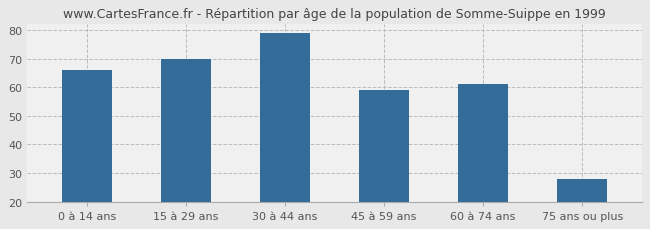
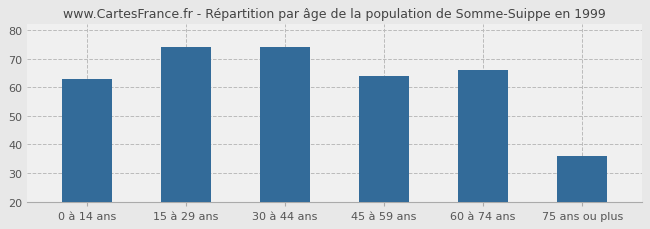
0 à 14 ans: 66 -> 63
15 à 29 ans: 70 -> 74
30 à 44 ans: 79 -> 74
45 à 59 ans: 59 -> 64
60 à 74 ans: 61 -> 66
75 ans ou plus: 28 -> 36
